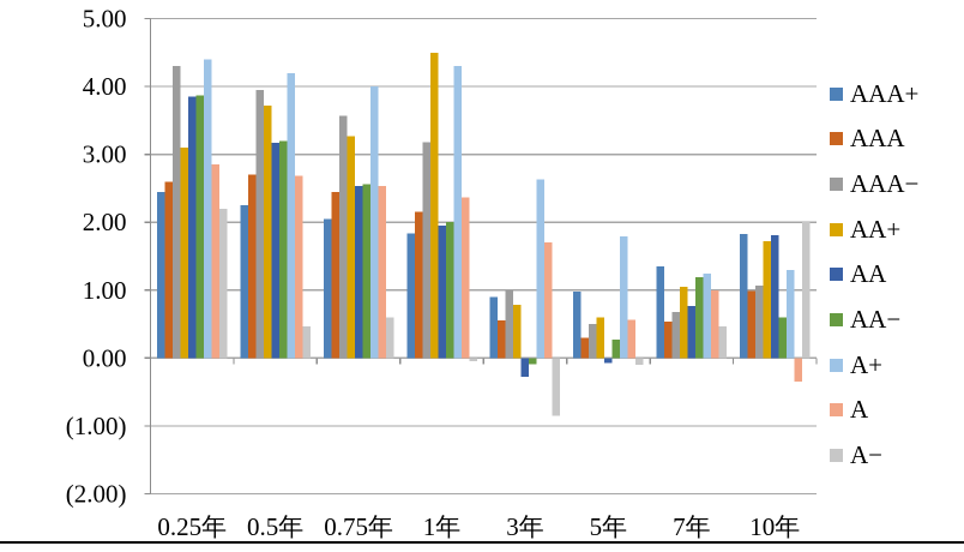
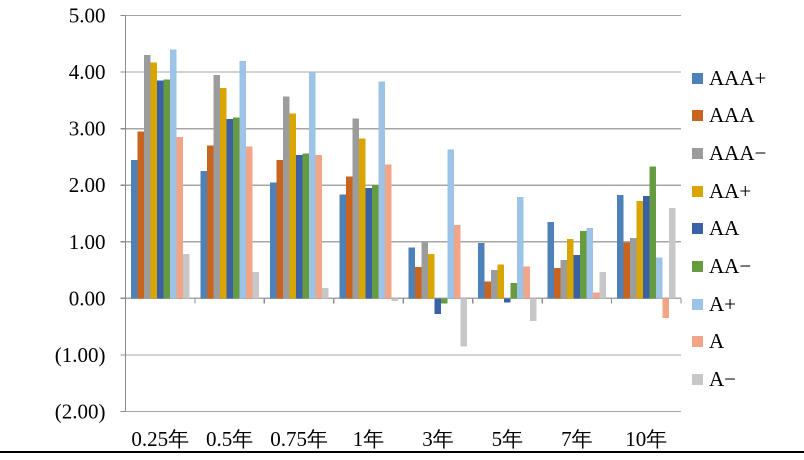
AAA/0.25年: 2.6 -> 3.0
AA+/0.25年: 3.1 -> 4.2
A−/0.25年: 2.2 -> 0.8
A−/0.75年: 0.6 -> 0.2
AA+/1年: 4.5 -> 2.8
A+/1年: 4.3 -> 3.8
A/3年: 1.7 -> 1.3
A−/5年: -0.1 -> -0.4
A/7年: 1.0 -> 0.1
AA−/10年: 0.6 -> 2.3
A+/10年: 1.3 -> 0.7
A−/10年: 2.0 -> 1.6
